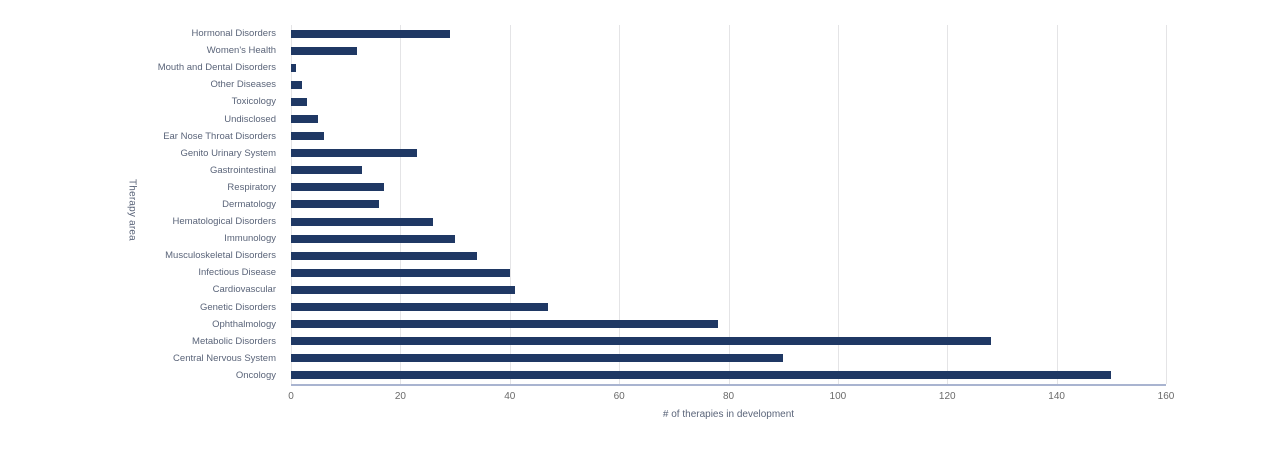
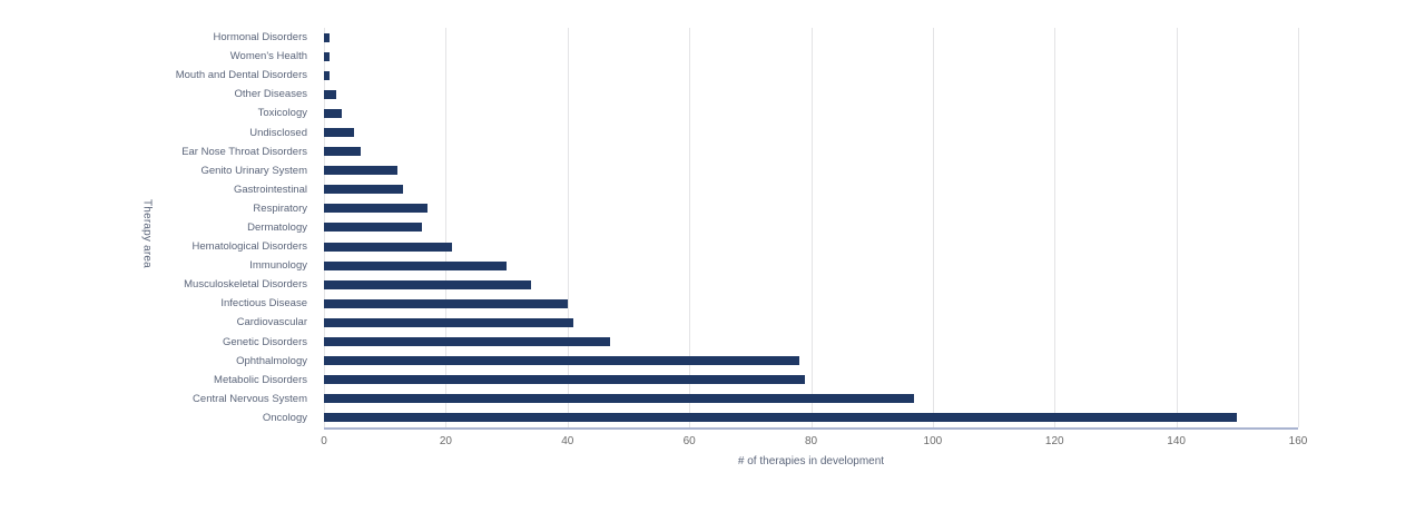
Hormonal Disorders: 29 -> 1
Women's Health: 12 -> 1
Genito Urinary System: 23 -> 12
Hematological Disorders: 26 -> 21
Metabolic Disorders: 128 -> 79
Central Nervous System: 90 -> 97
